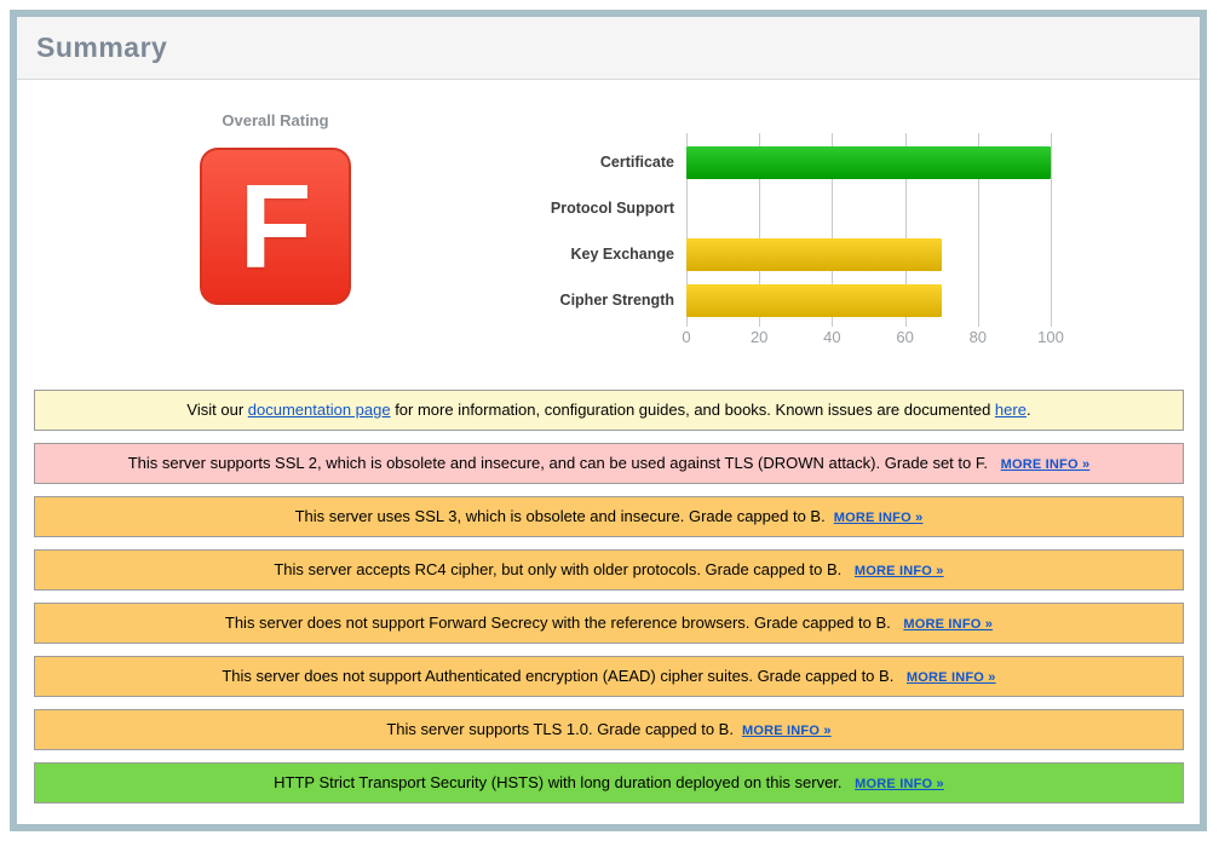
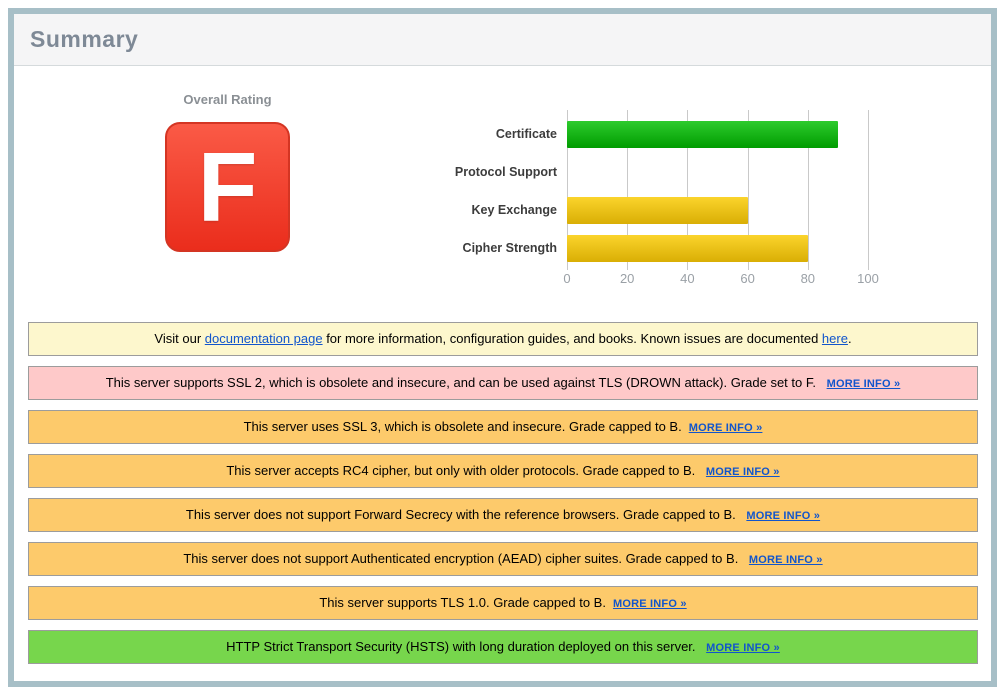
Certificate: 100 -> 90
Key Exchange: 70 -> 60
Cipher Strength: 70 -> 80
